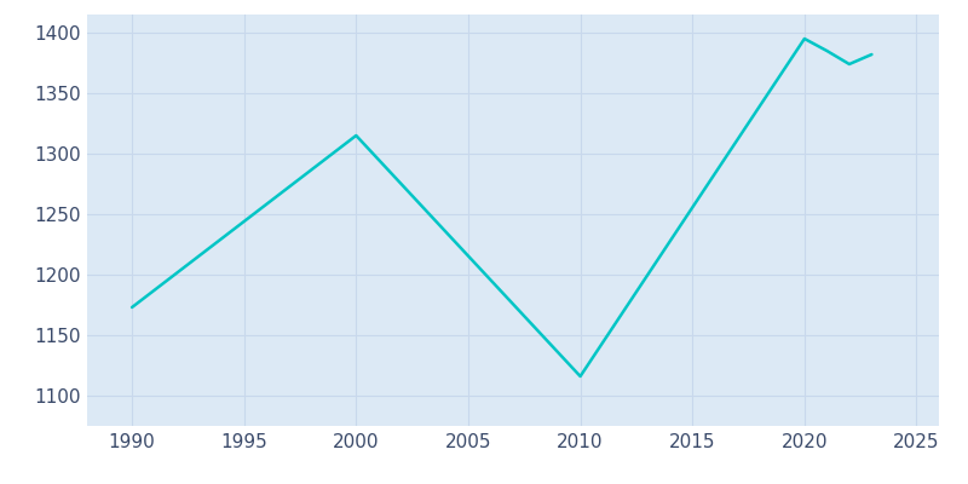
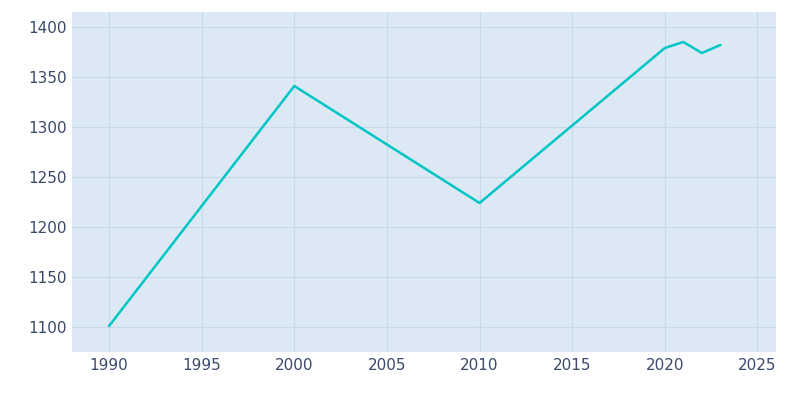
1990: 1173 -> 1101
2000: 1315 -> 1341
2010: 1116 -> 1224
2020: 1395 -> 1379
